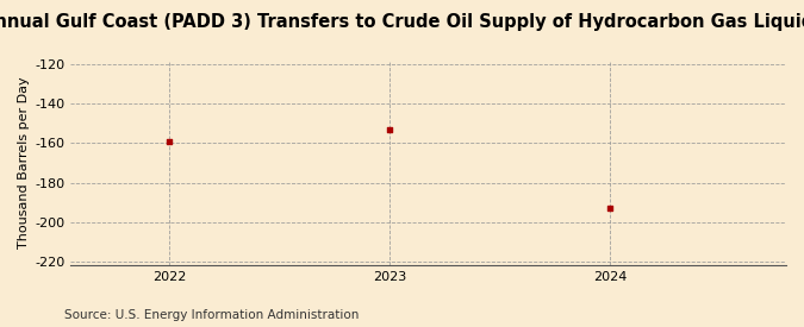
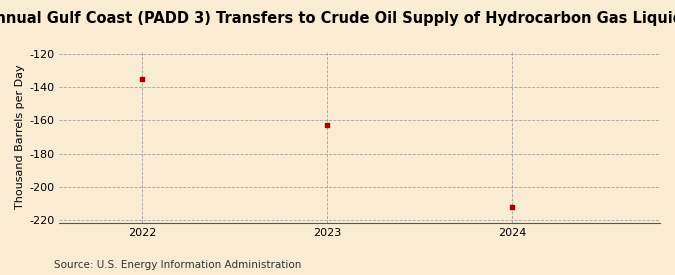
2022: -159 -> -135
2023: -153 -> -163
2024: -193 -> -212
